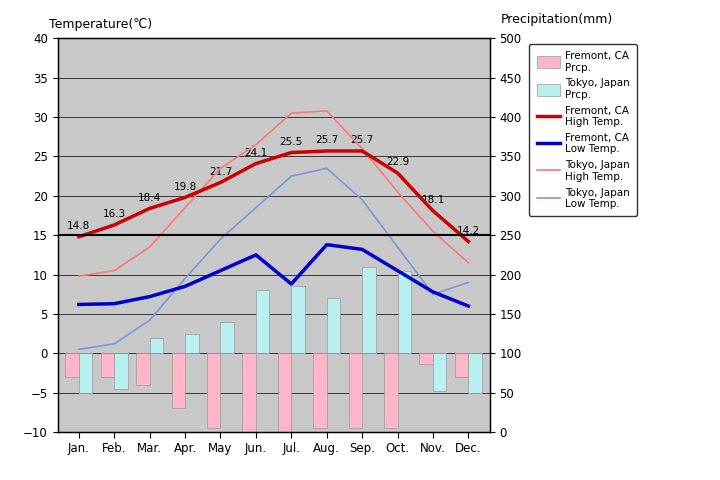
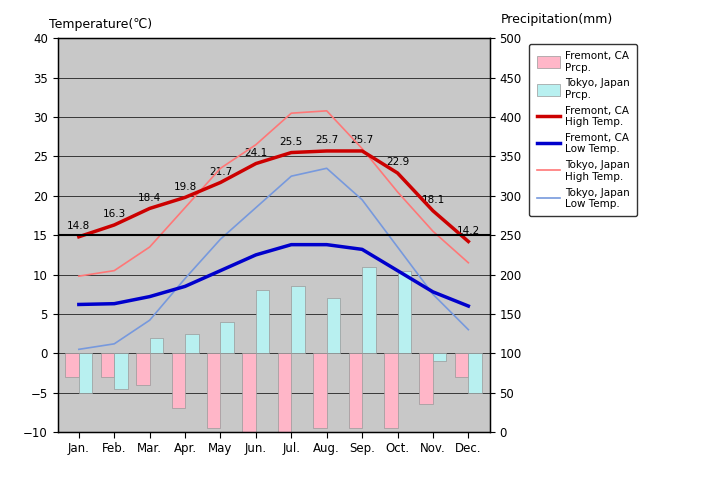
Fremont, CA Low Temp./Jul.: 8.8 -> 13.8
Fremont, CA Prcp./Nov.: -1.4 -> -6.5
Tokyo, Japan Prcp./Nov.: -4.8 -> -1.0
Tokyo, Japan Low Temp./Dec.: 9.0 -> 3.0
